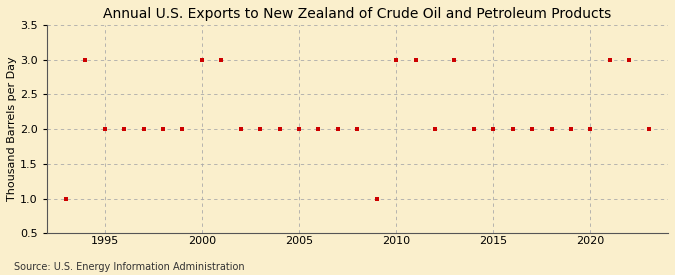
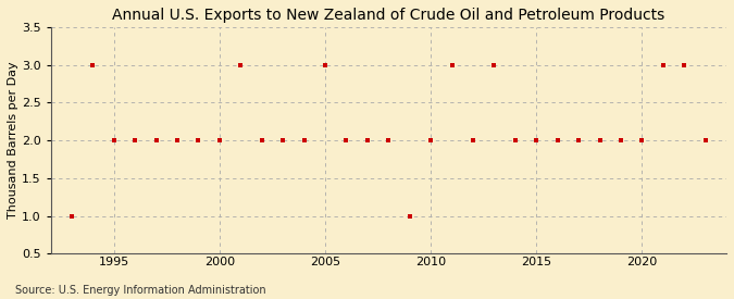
2000: 3 -> 2
2005: 2 -> 3
2010: 3 -> 2
